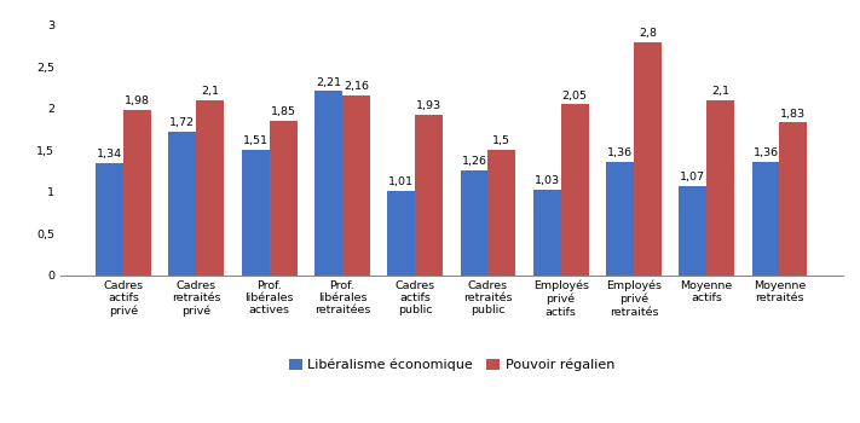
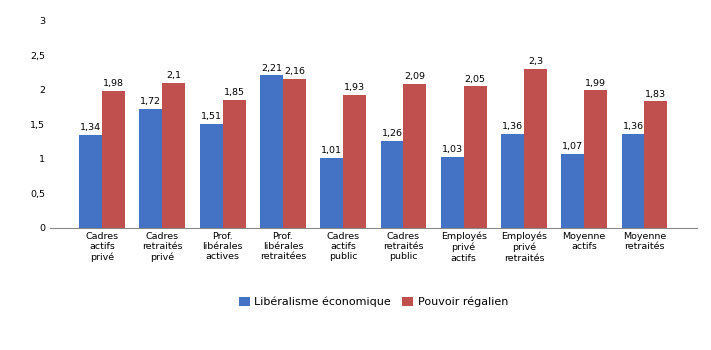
Pouvoir régalien/Cadres retraités public: 1,5 -> 2,09
Pouvoir régalien/Employés privé retraités: 2,8 -> 2,3
Pouvoir régalien/Moyenne actifs: 2,1 -> 1,99
